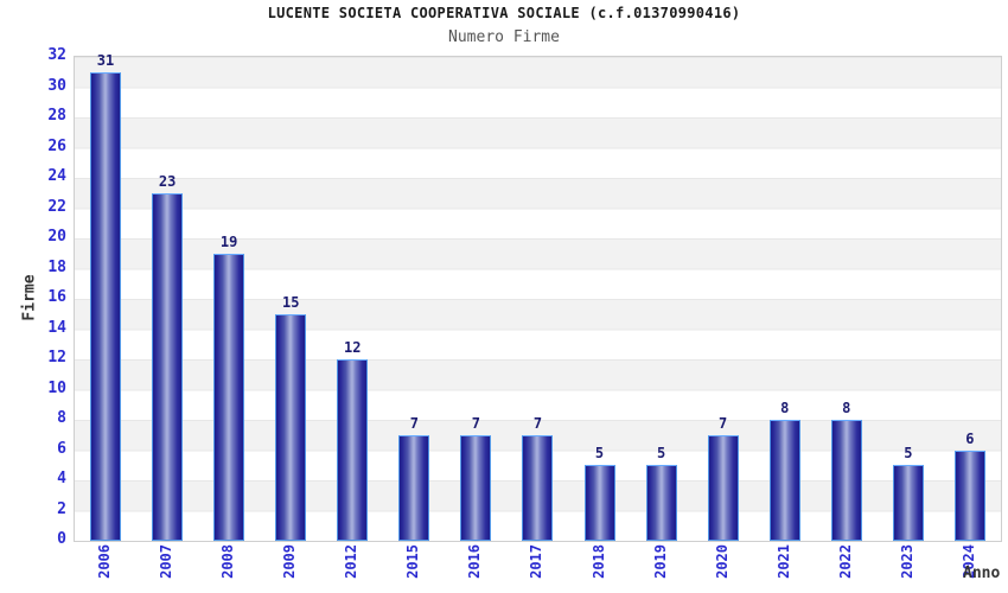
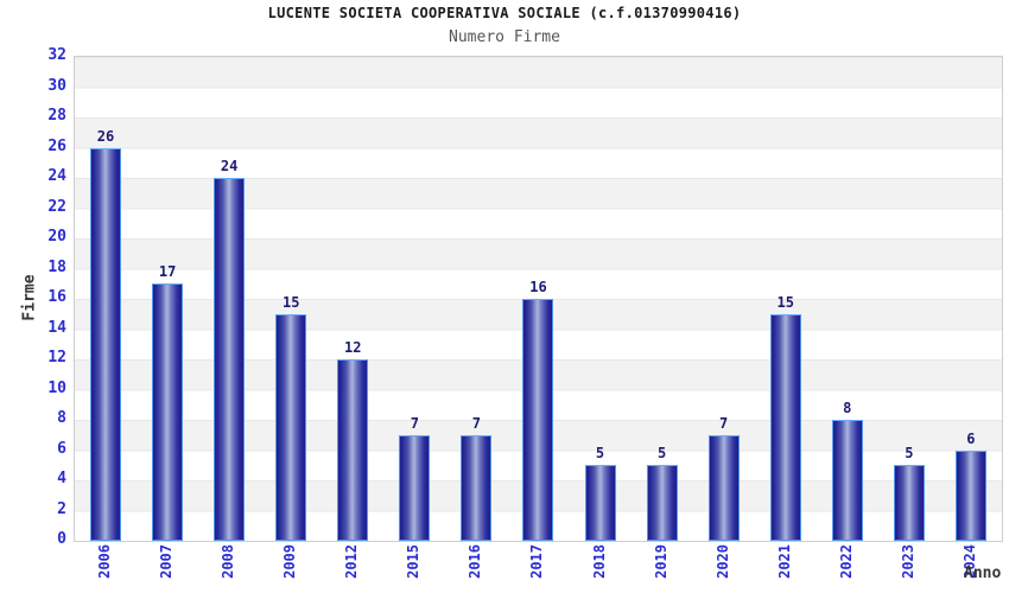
2006: 31 -> 26
2007: 23 -> 17
2008: 19 -> 24
2017: 7 -> 16
2021: 8 -> 15
